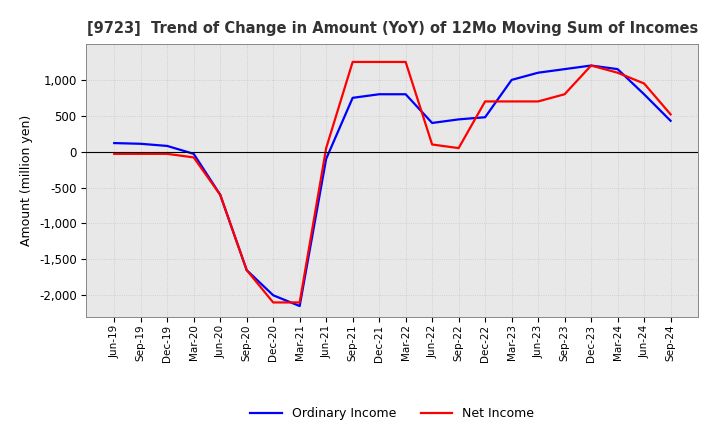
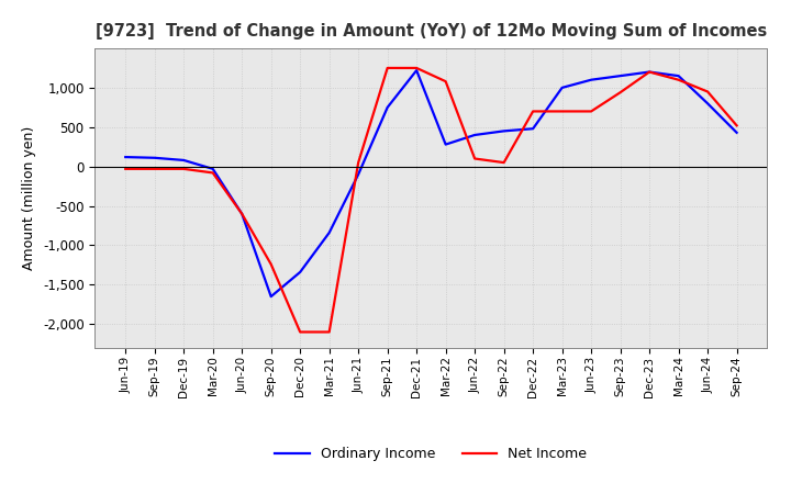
Net Income/Sep-20: -1,650 -> -1,240
Ordinary Income/Dec-20: -2,000 -> -1,340
Ordinary Income/Mar-21: -2,150 -> -840
Ordinary Income/Dec-21: 800 -> 1,220
Ordinary Income/Mar-22: 800 -> 280
Net Income/Mar-22: 1,250 -> 1,080
Net Income/Sep-23: 800 -> 940
